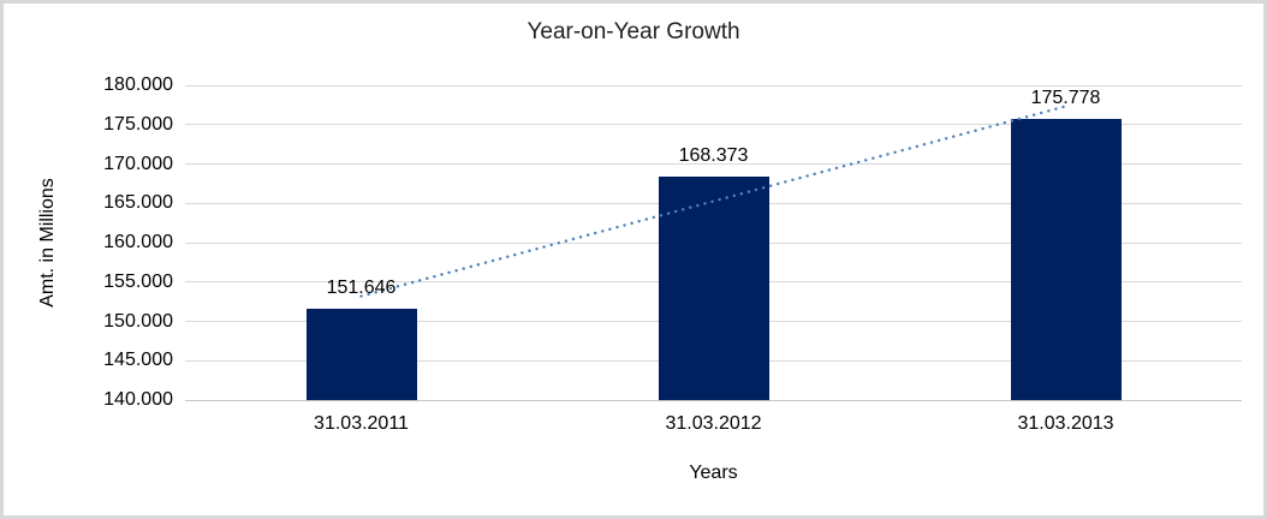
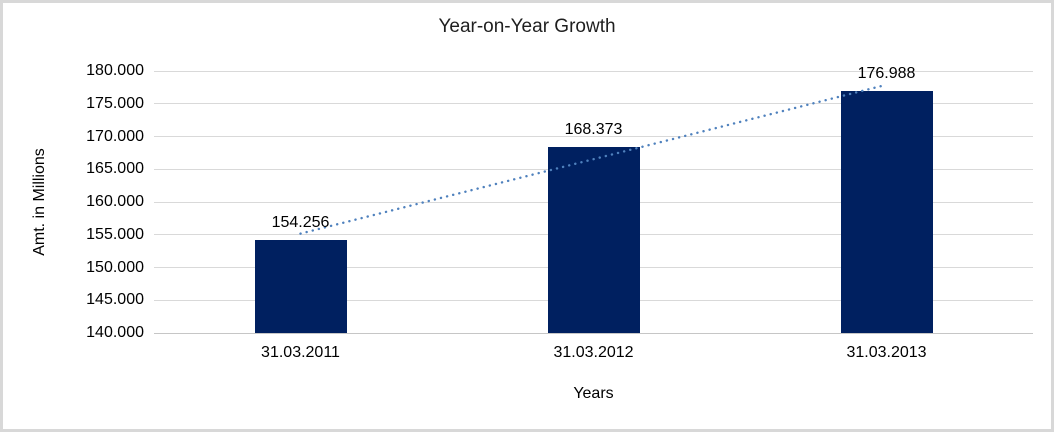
31.03.2011: 151.646 -> 154.256
31.03.2013: 175.778 -> 176.988
